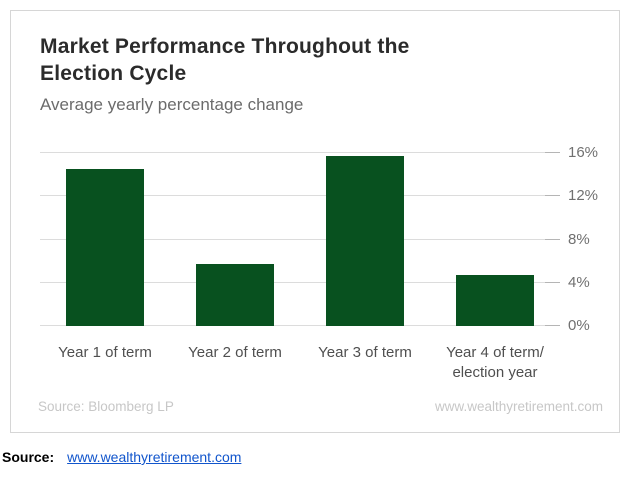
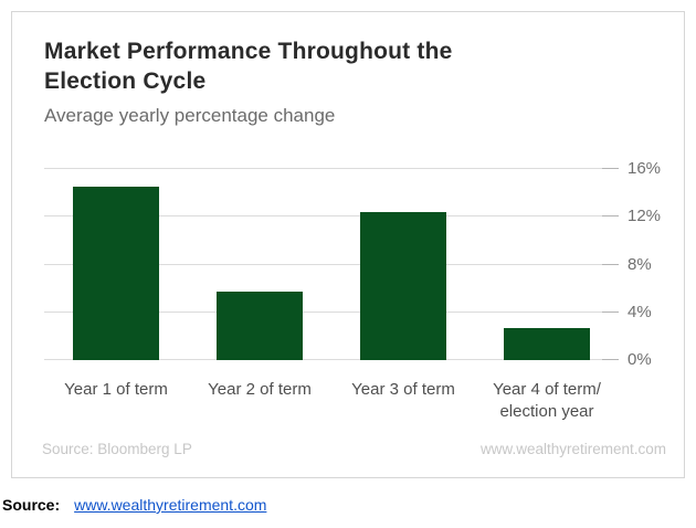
Year 3 of term: 15.7% -> 12.4%
Year 4 of term/election year: 4.7% -> 2.7%
